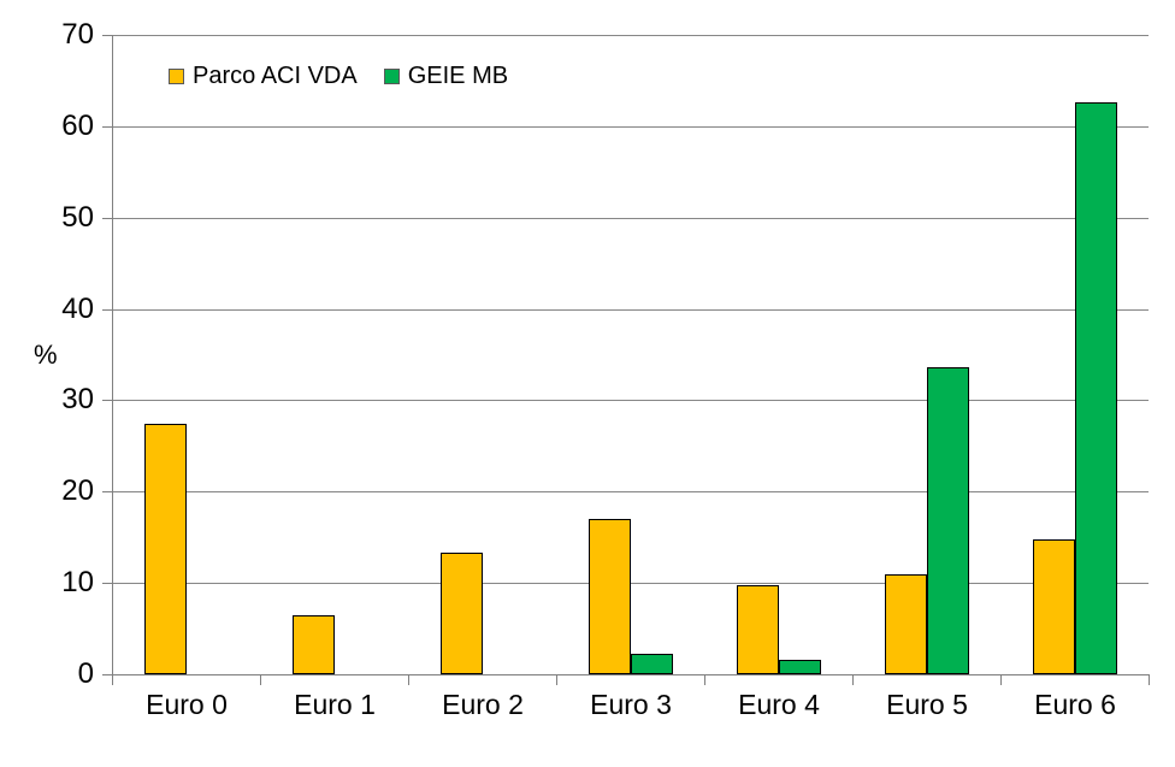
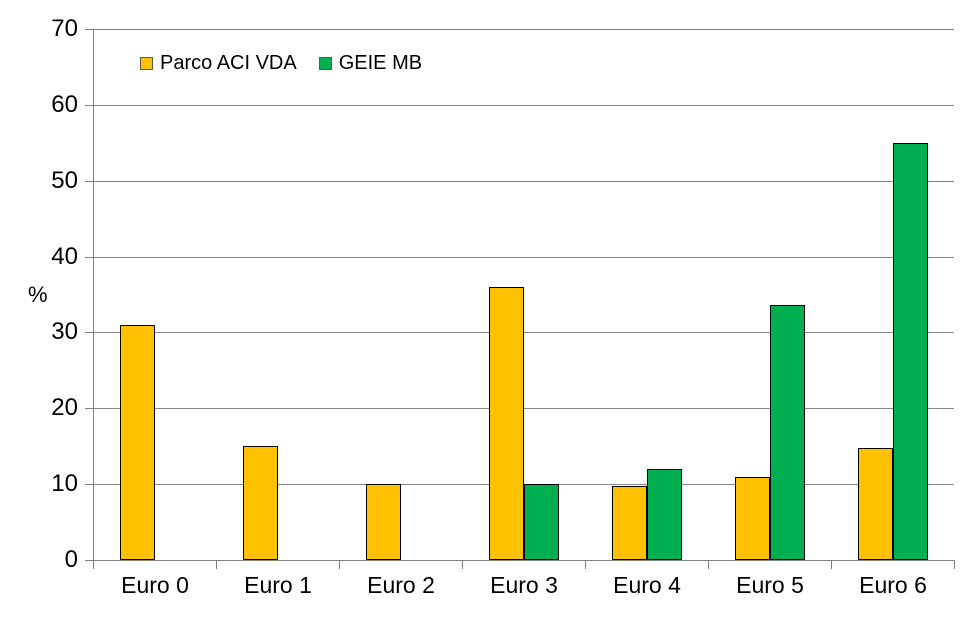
Parco ACI VDA/Euro 0: 27 -> 31
Parco ACI VDA/Euro 1: 6 -> 15
Parco ACI VDA/Euro 2: 13 -> 10
Parco ACI VDA/Euro 3: 17 -> 36
GEIE MB/Euro 3: 2 -> 10
GEIE MB/Euro 4: 2 -> 12
GEIE MB/Euro 6: 63 -> 55
